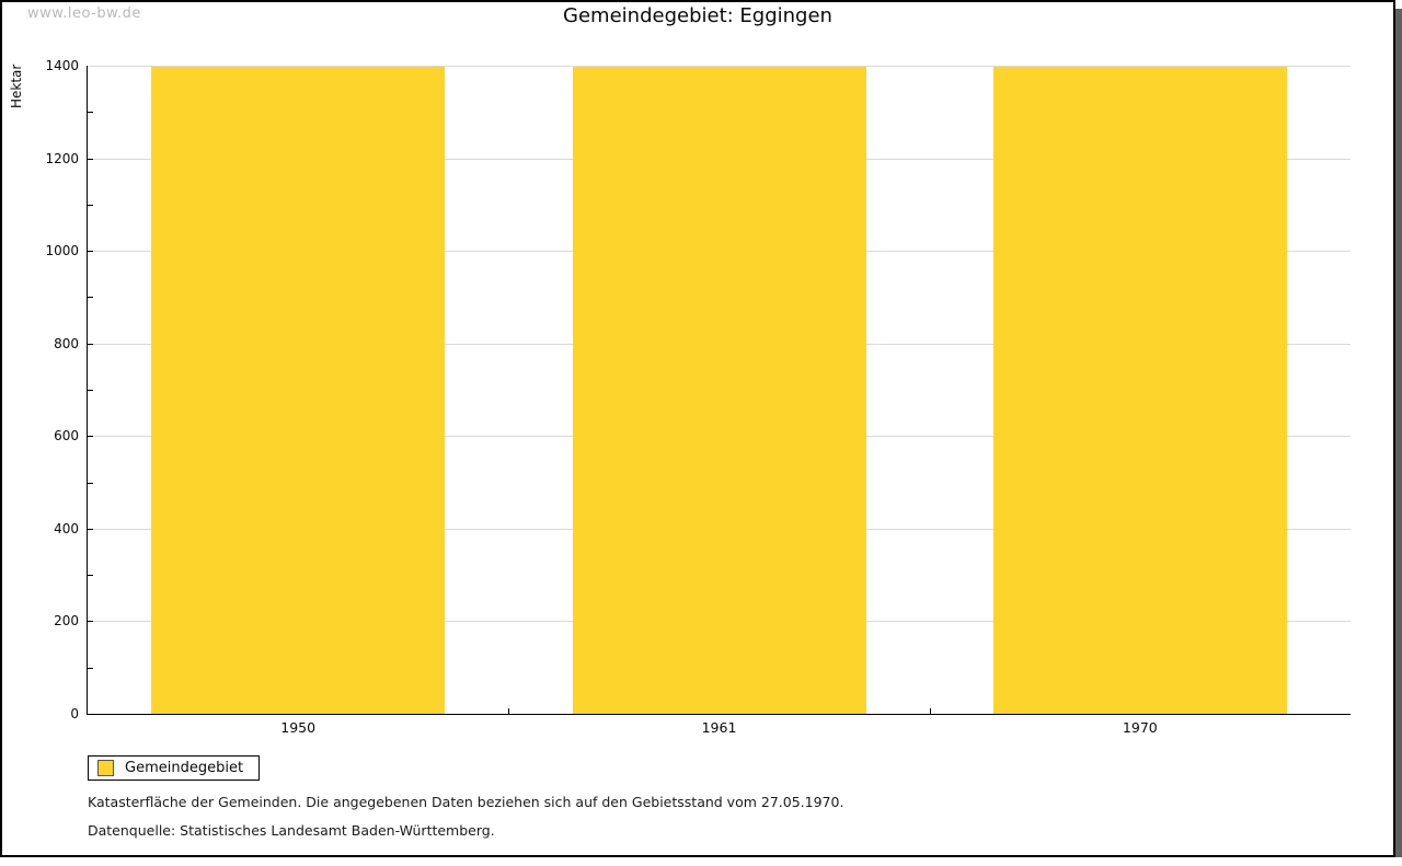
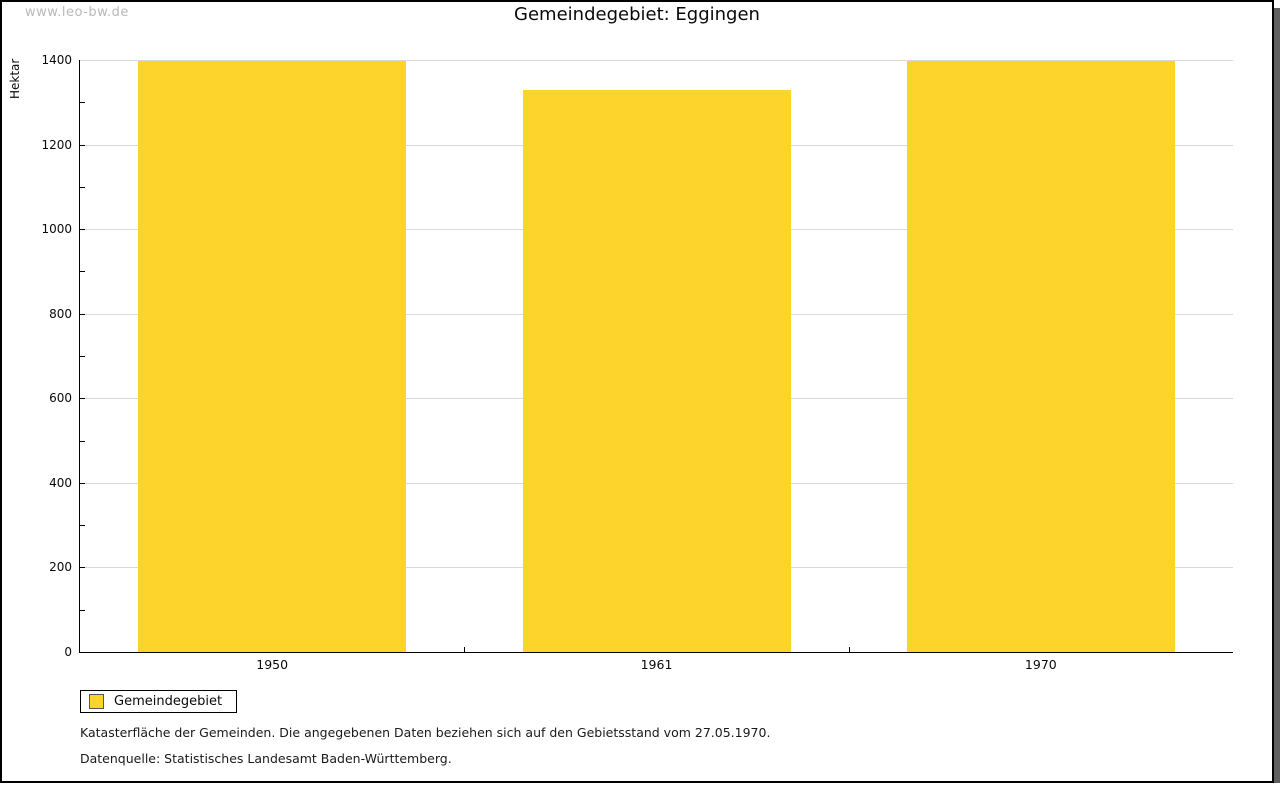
1961: 1400 -> 1330
